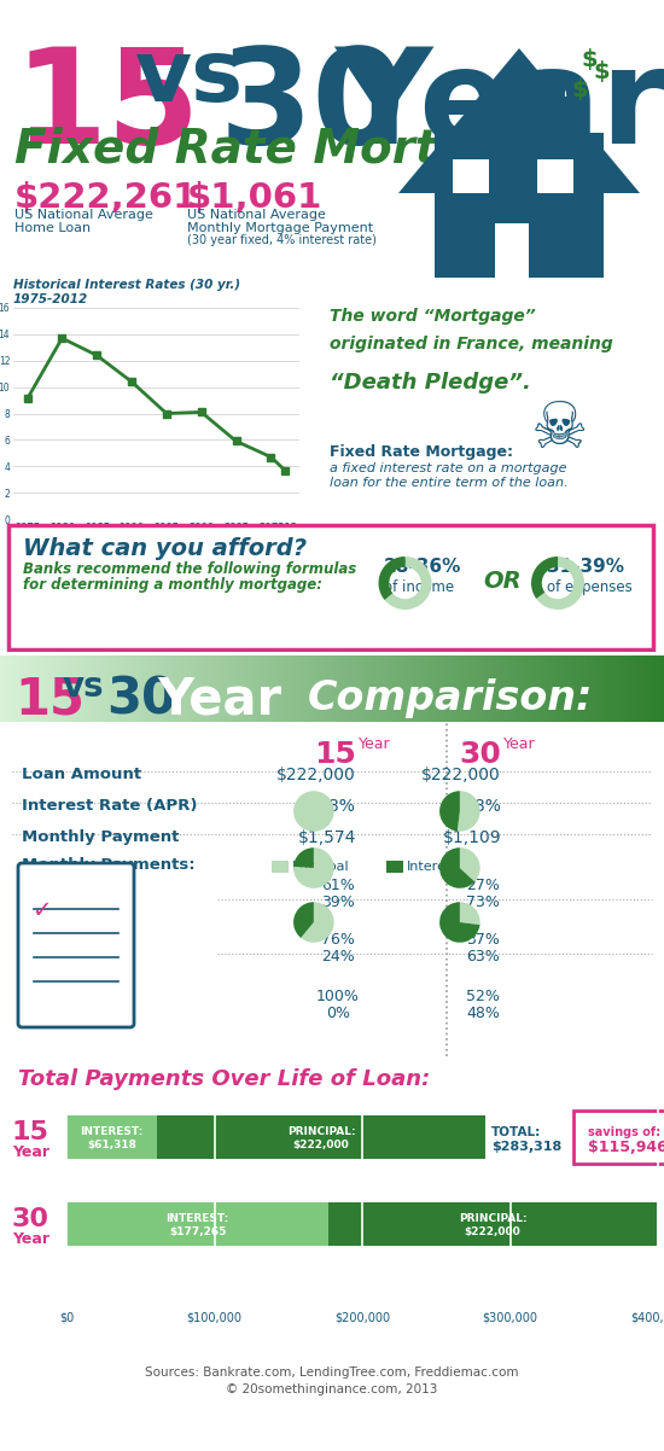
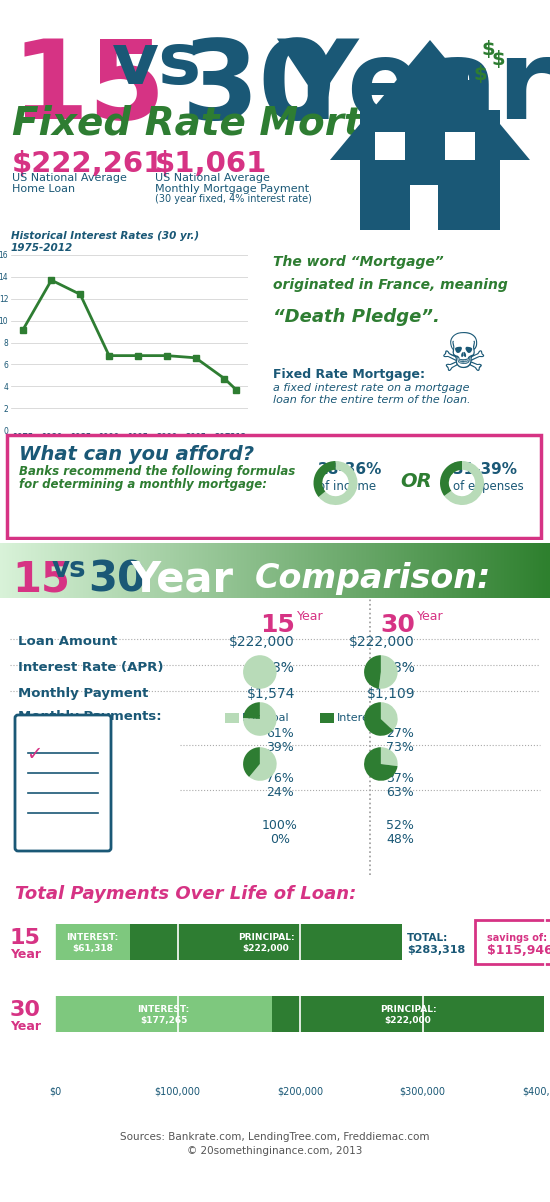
1990: 10.4 -> 6.8
1995: 8.0 -> 6.8
2000: 8.1 -> 6.8
2005: 5.9 -> 6.6
